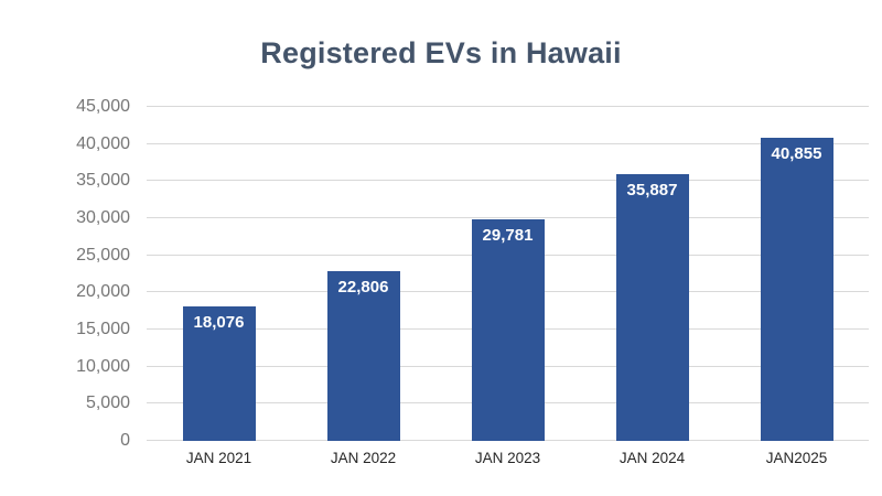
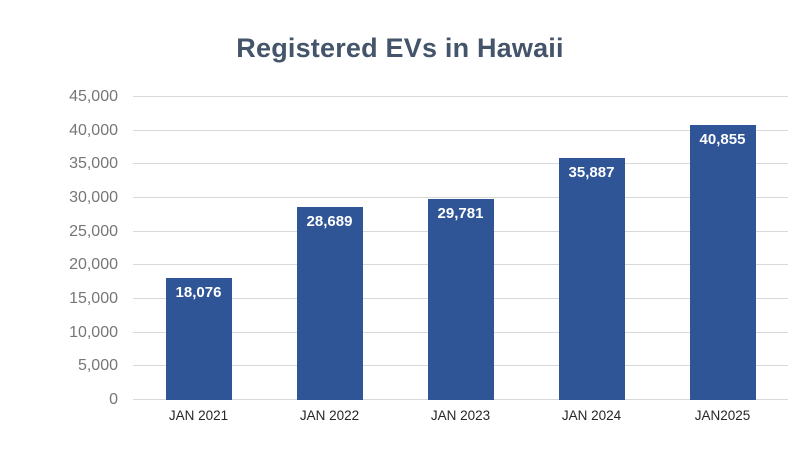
JAN 2022: 22,806 -> 28,689
